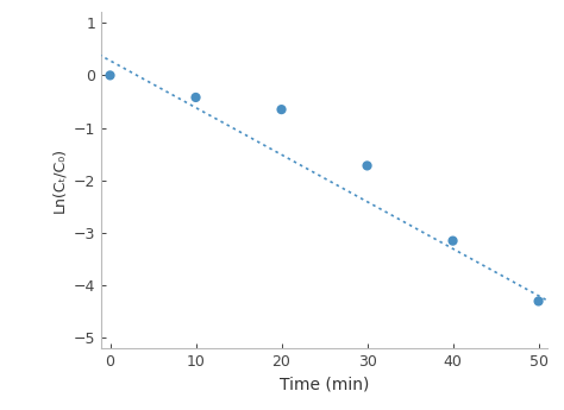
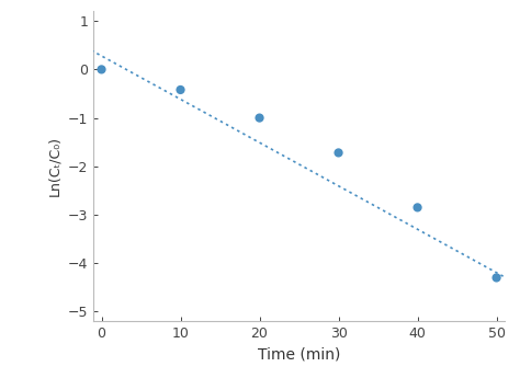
20: -0.65 -> -1.00
40: -3.15 -> -2.85
